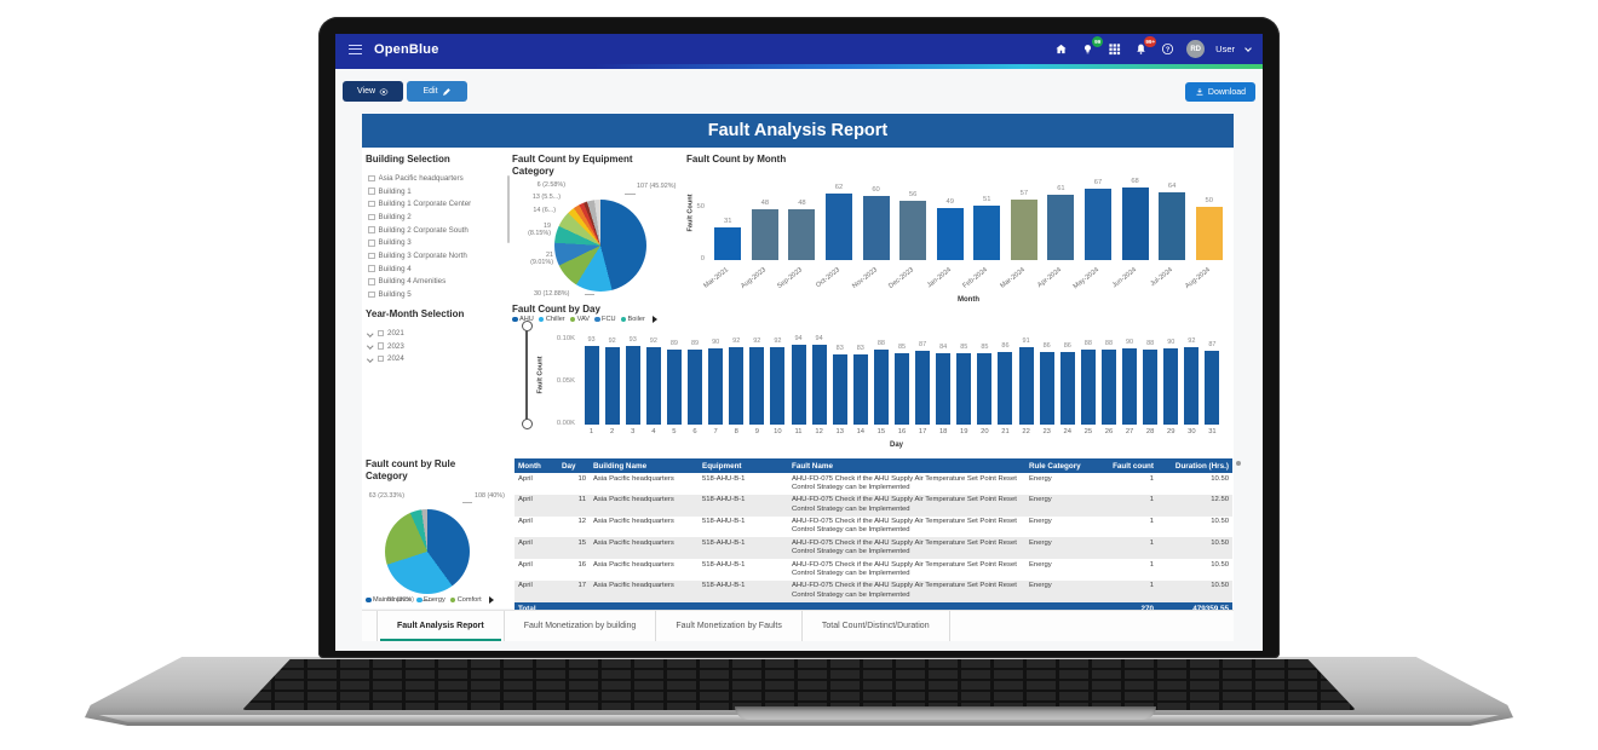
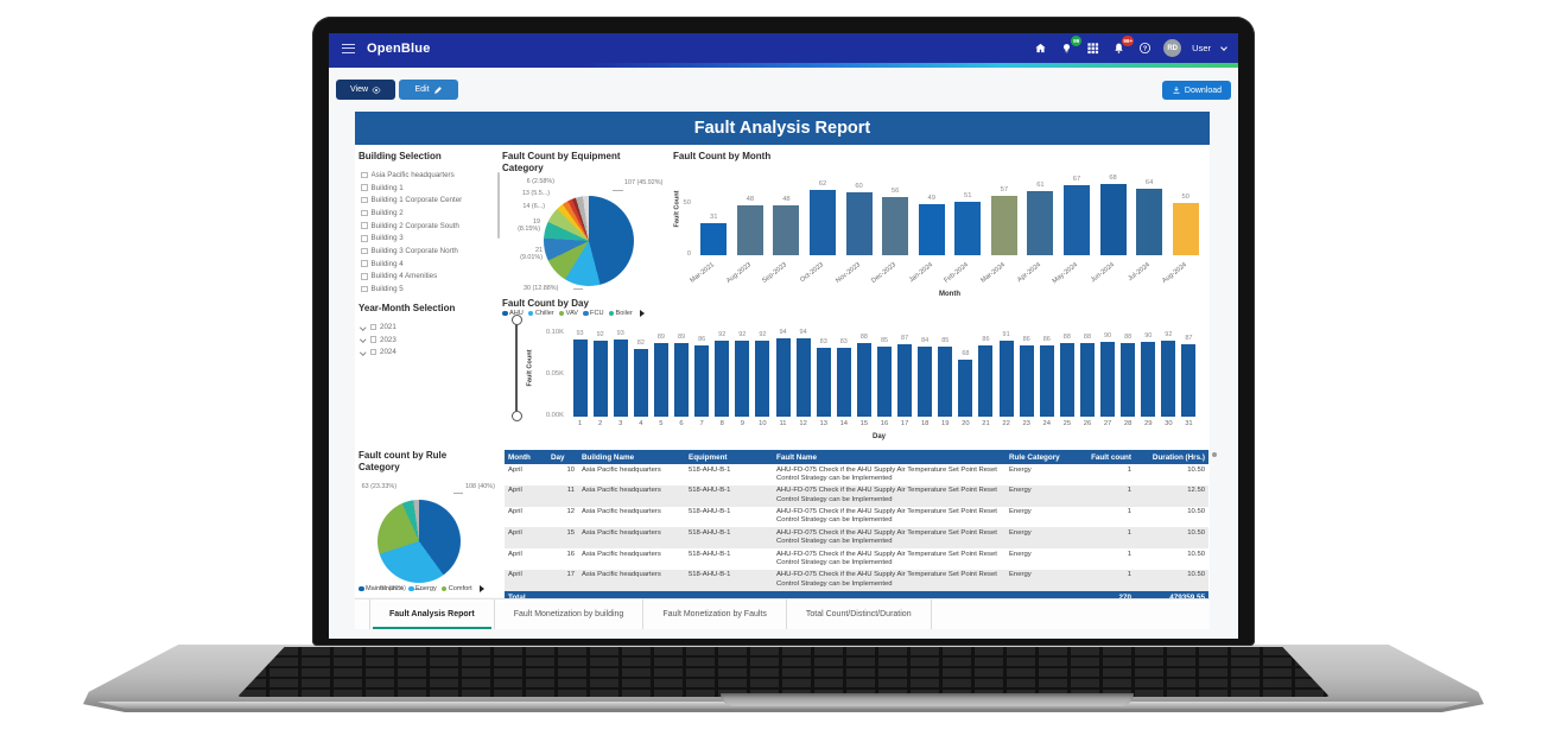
Fault Count by Day/4: 92 -> 82
Fault Count by Day/7: 90 -> 86
Fault Count by Day/20: 85 -> 68
